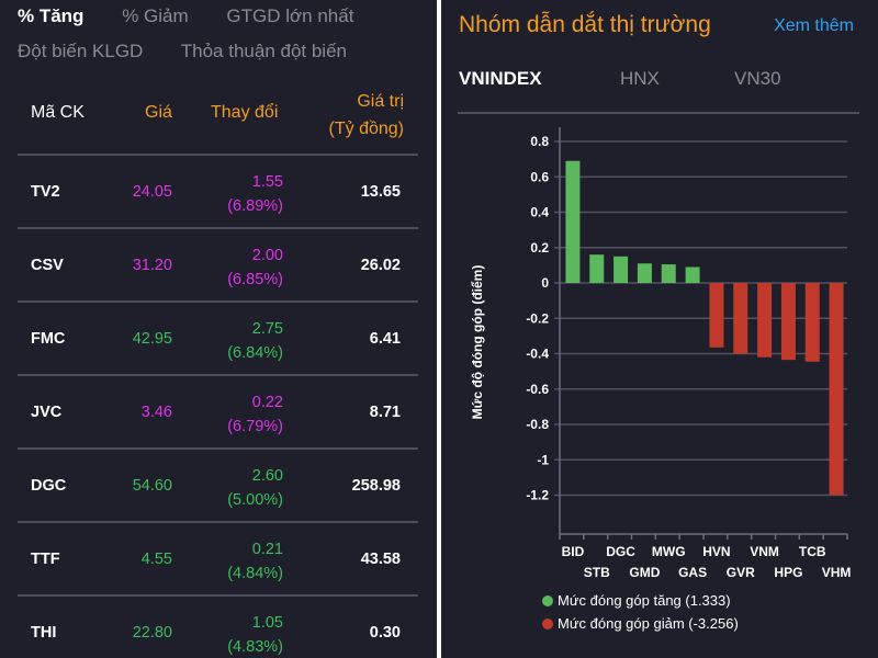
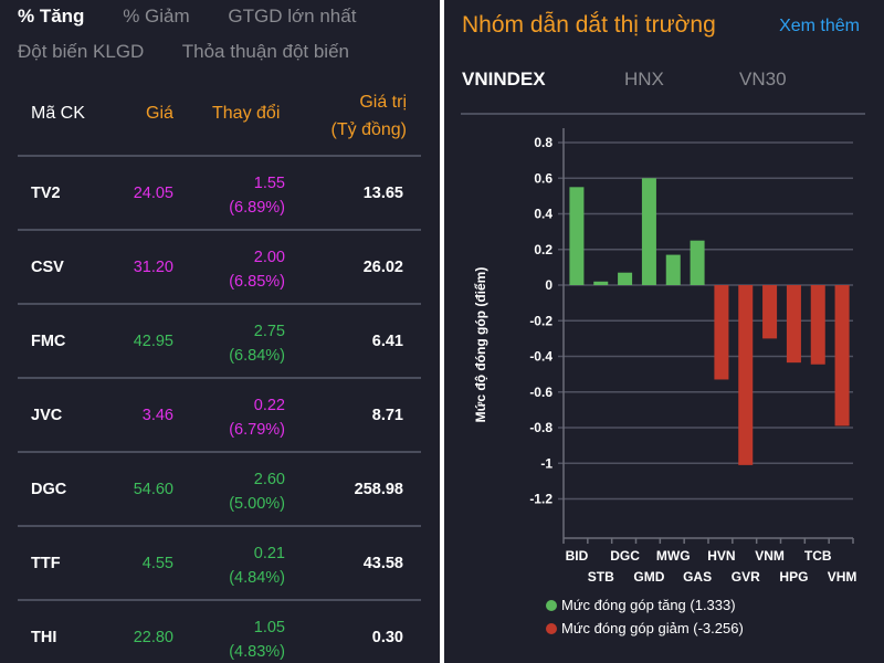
BID: 0.69 -> 0.55
STB: 0.16 -> 0.02
DGC: 0.15 -> 0.07
GMD: 0.11 -> 0.60
MWG: 0.10 -> 0.17
GAS: 0.09 -> 0.25
HVN: -0.36 -> -0.53
GVR: -0.40 -> -1.01
VNM: -0.42 -> -0.30
VHM: -1.20 -> -0.79
